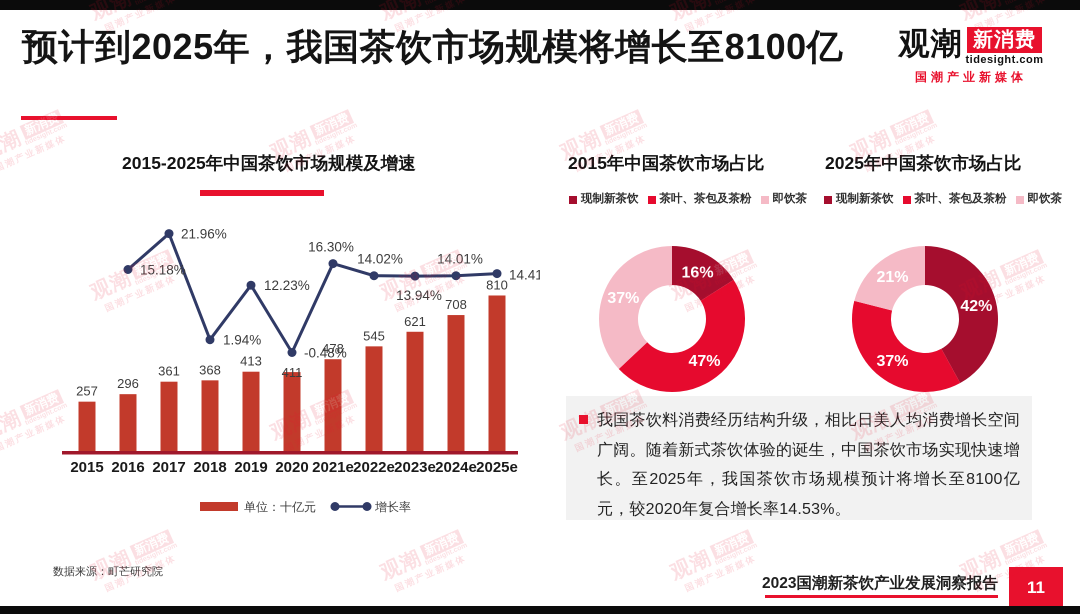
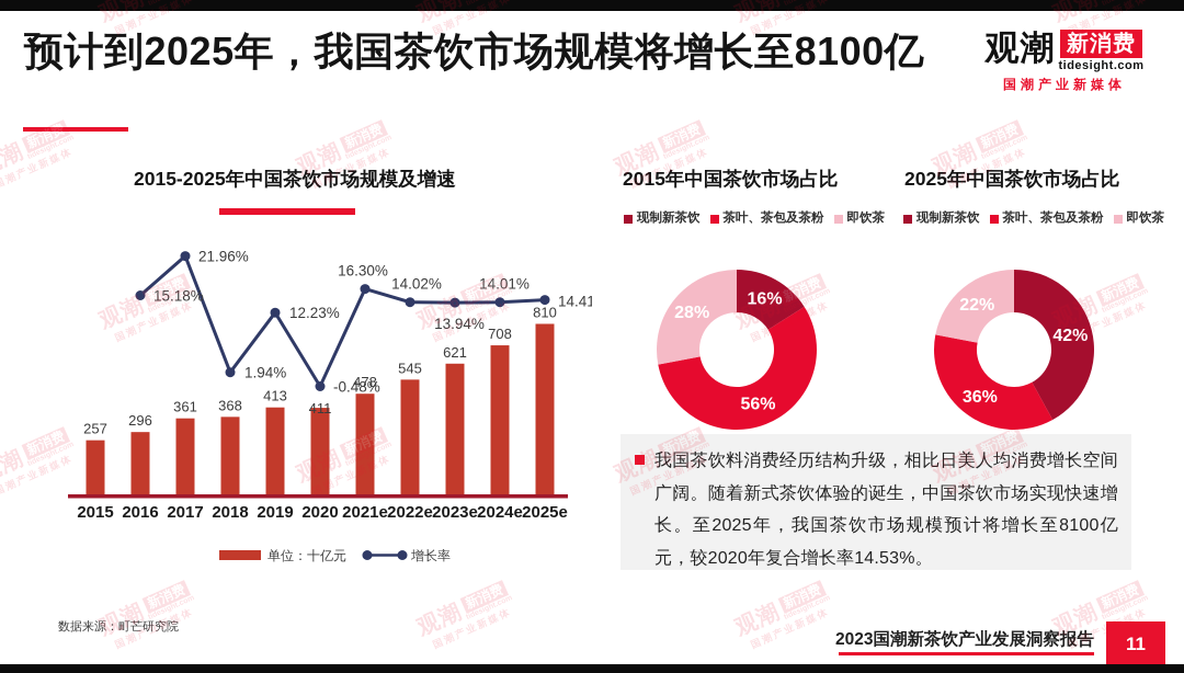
2015年中国茶饮市场占比/茶叶、茶包及茶粉: 47% -> 56%
2015年中国茶饮市场占比/即饮茶: 37% -> 28%
2025年中国茶饮市场占比/茶叶、茶包及茶粉: 37% -> 36%
2025年中国茶饮市场占比/即饮茶: 21% -> 22%
